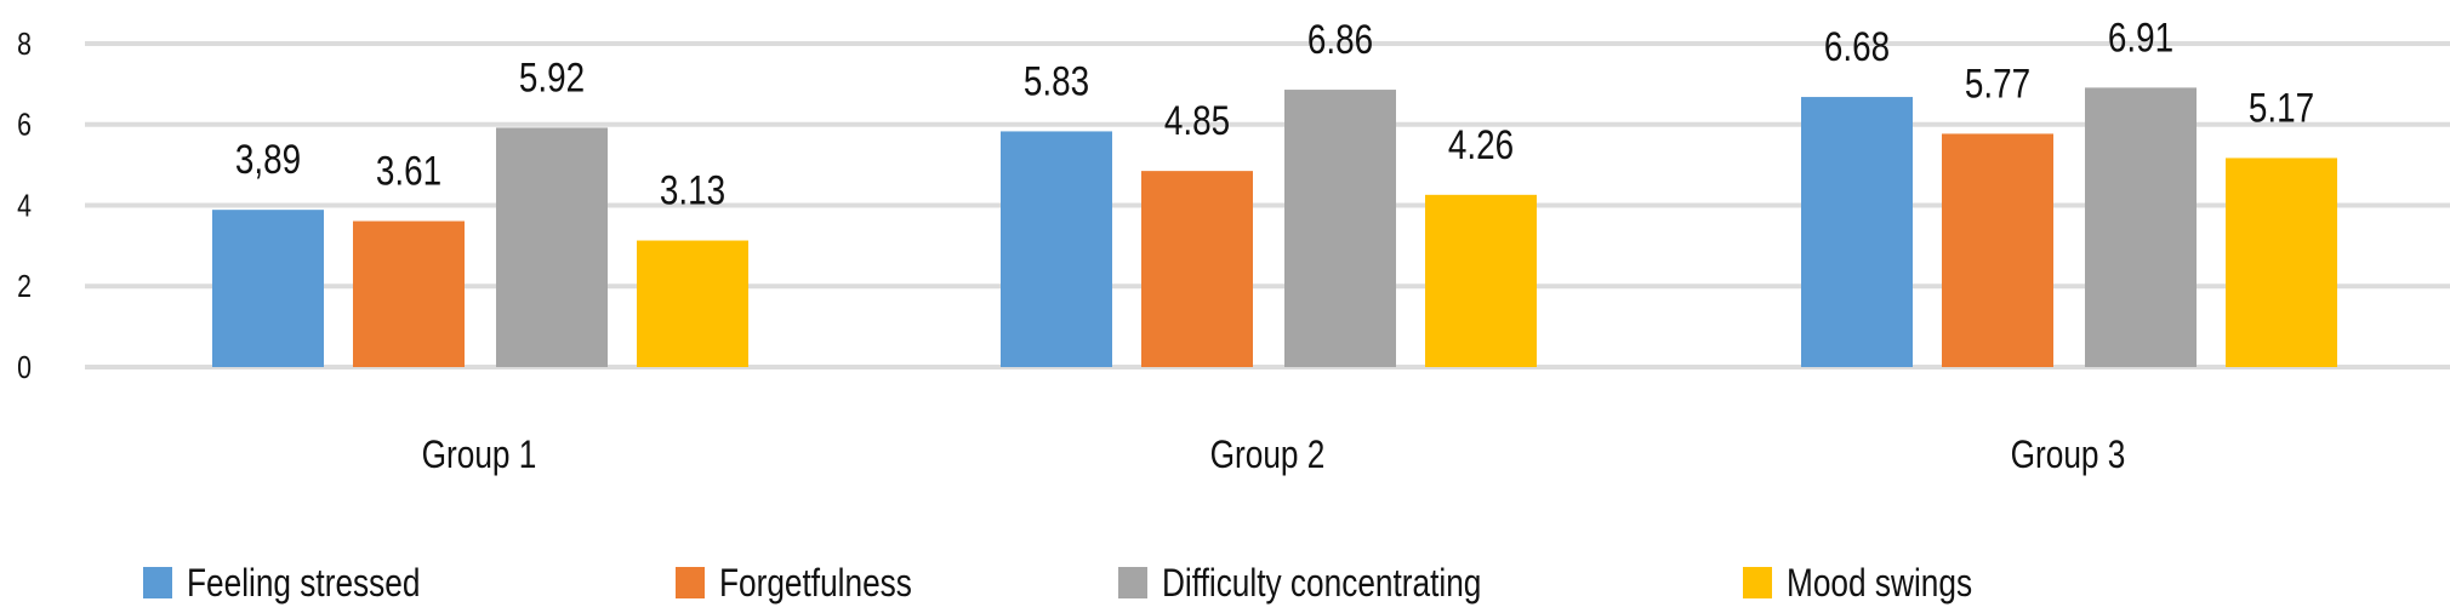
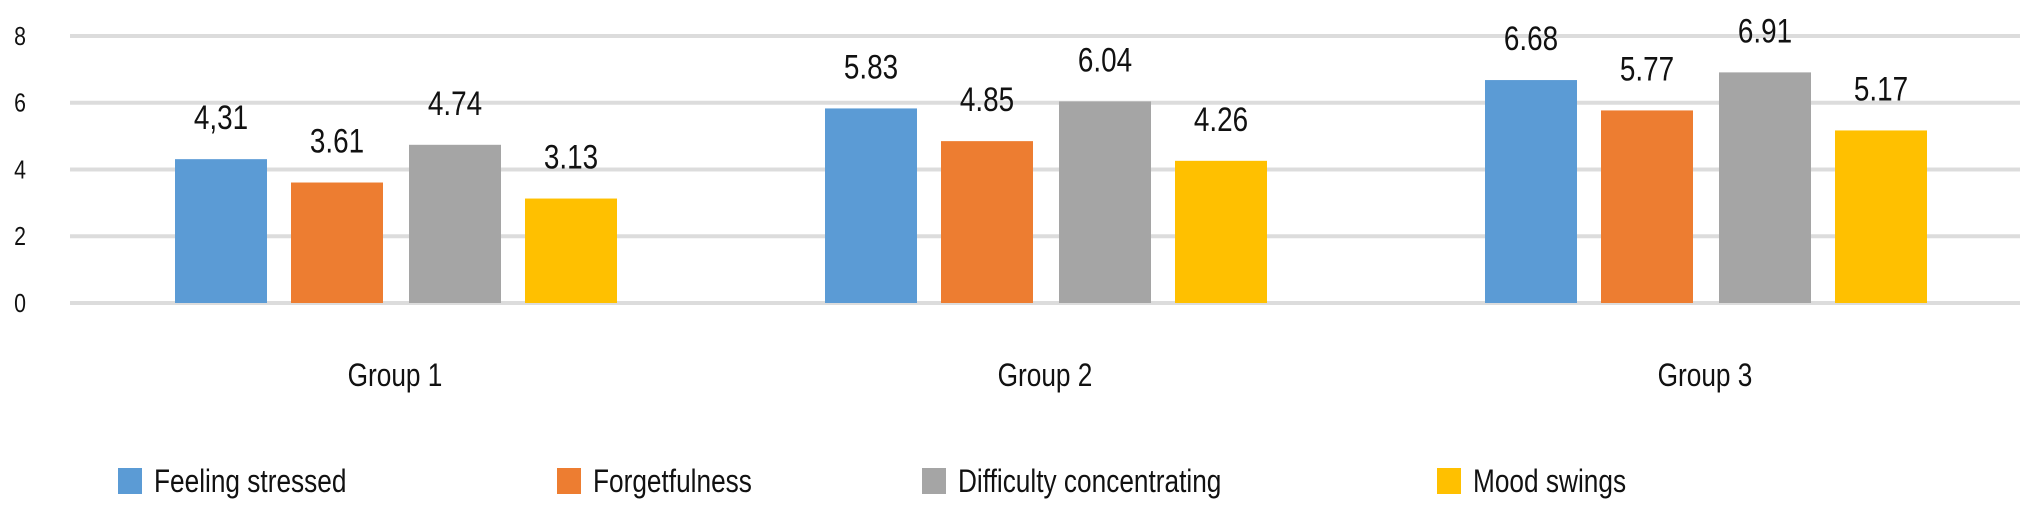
Feeling stressed/Group 1: 3,89 -> 4,31
Difficulty concentrating/Group 1: 5.92 -> 4.74
Difficulty concentrating/Group 2: 6.86 -> 6.04
